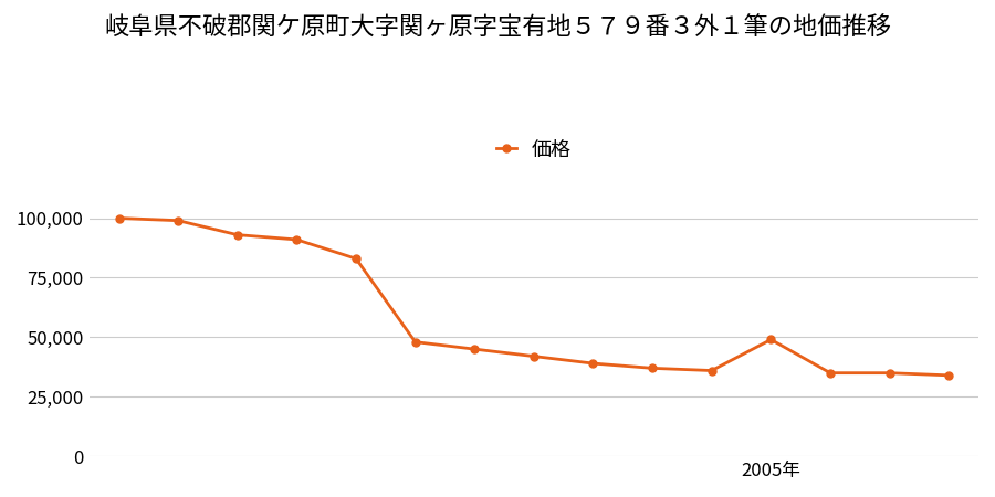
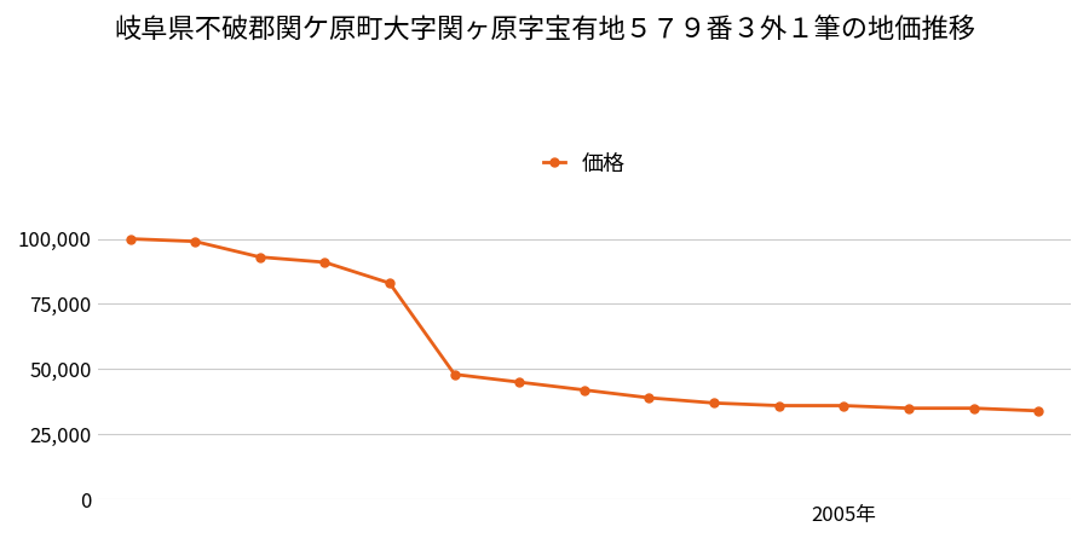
2005年: 49,000 -> 36,000
